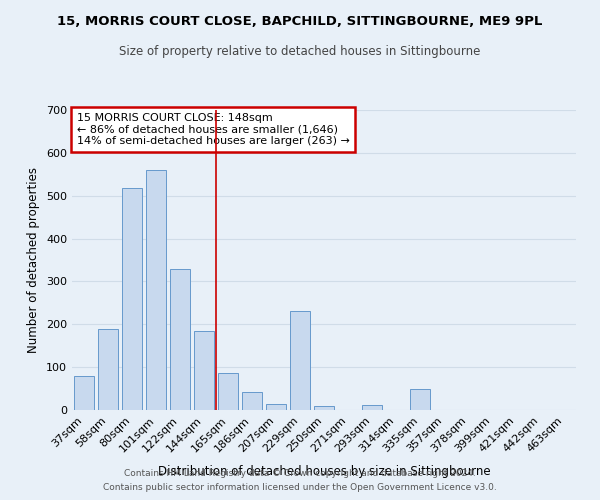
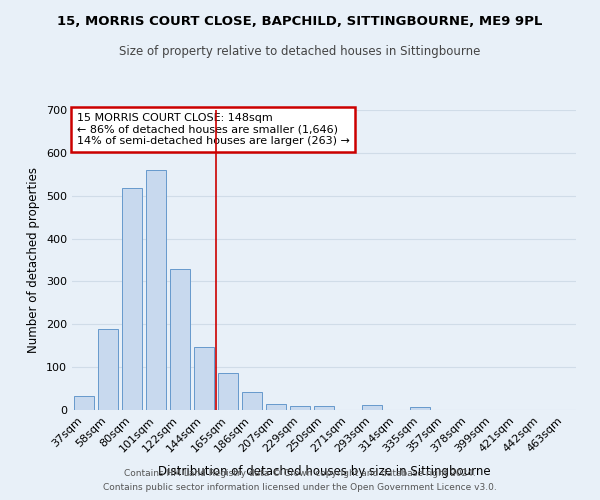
37sqm: 80 -> 32
144sqm: 185 -> 147
229sqm: 230 -> 10
335sqm: 50 -> 6
